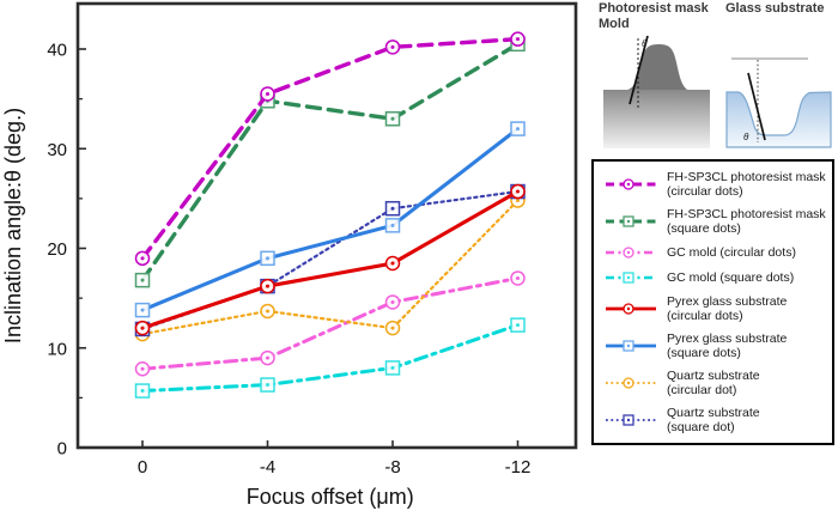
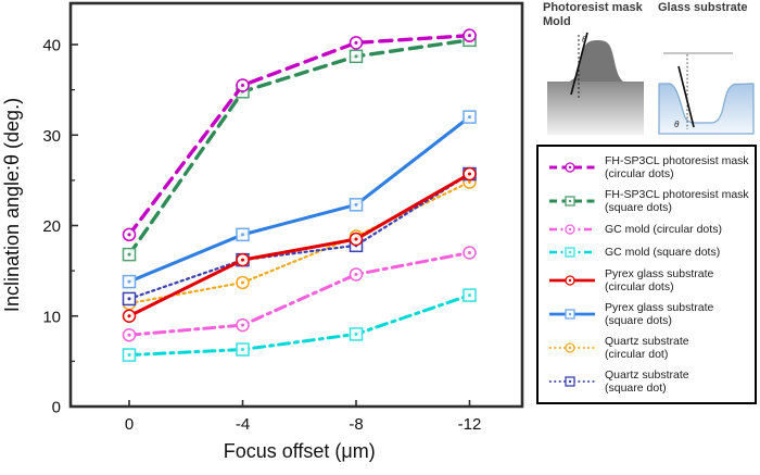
Pyrex glass substrate (circular dots)/0: 12 -> 10
FH-SP3CL photoresist mask (square dots)/-8: 33 -> 39
Quartz substrate (circular dot)/-8: 12 -> 19
Quartz substrate (square dot)/-8: 24 -> 18
